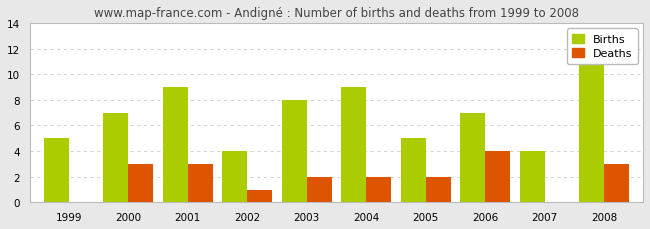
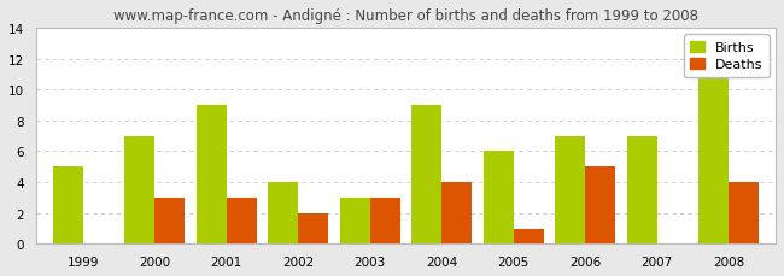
Deaths/2002: 1 -> 2
Births/2003: 8 -> 3
Deaths/2003: 2 -> 3
Deaths/2004: 2 -> 4
Births/2005: 5 -> 6
Deaths/2005: 2 -> 1
Deaths/2006: 4 -> 5
Births/2007: 4 -> 7
Deaths/2008: 3 -> 4
